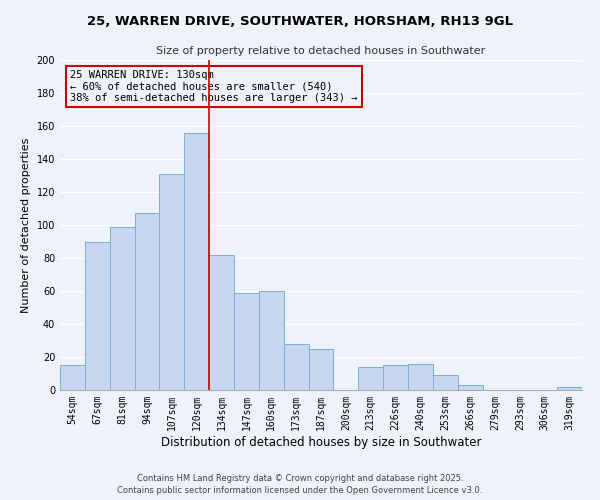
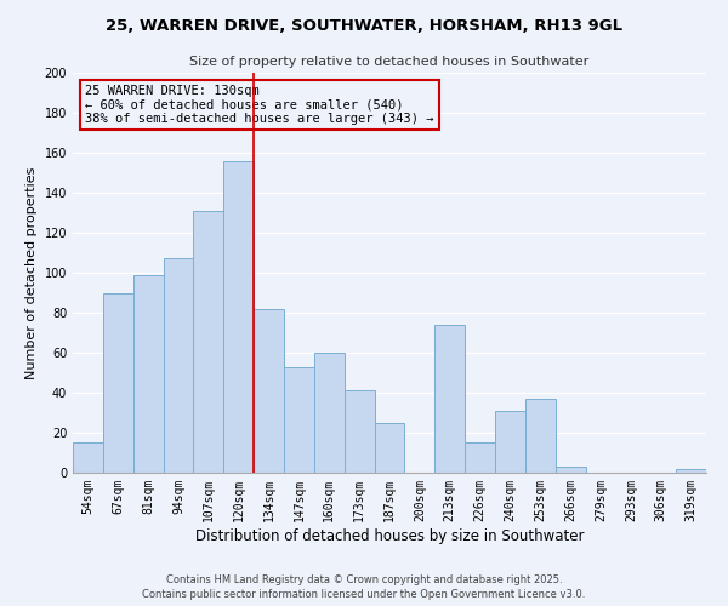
147sqm: 59 -> 53
173sqm: 28 -> 41
213sqm: 14 -> 74
240sqm: 16 -> 31
253sqm: 9 -> 37
